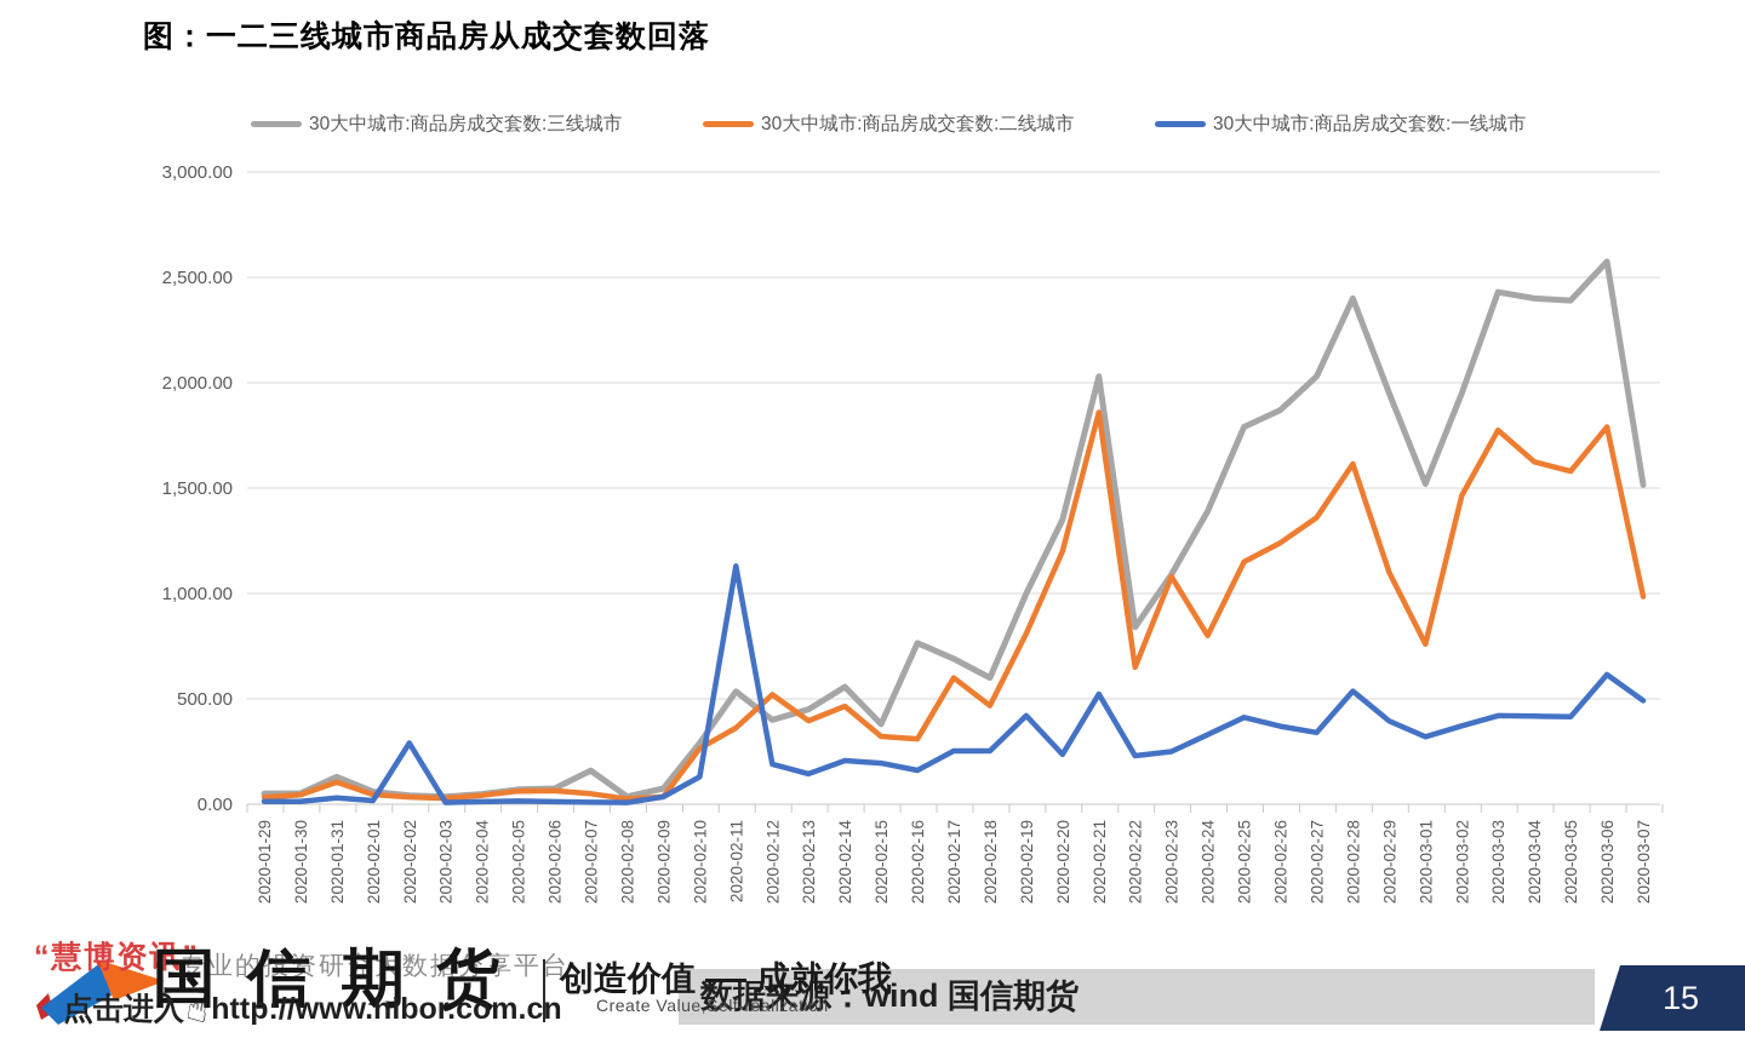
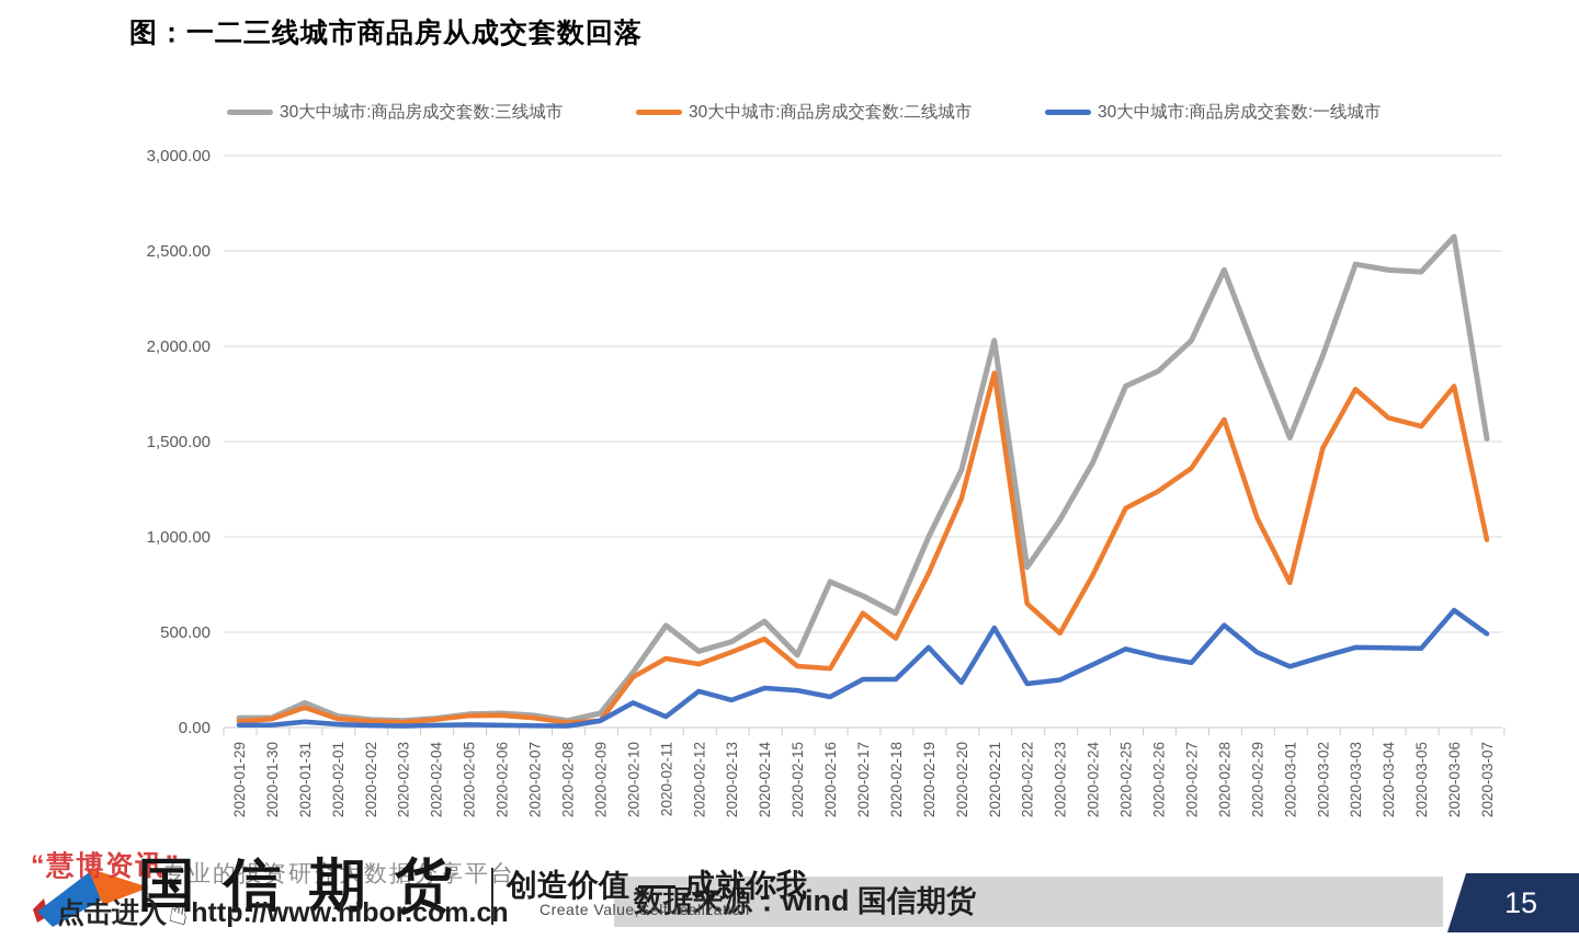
30大中城市:商品房成交套数:一线城市/2020-02-02: 290 -> 10
30大中城市:商品房成交套数:三线城市/2020-02-07: 160 -> 60
30大中城市:商品房成交套数:一线城市/2020-02-11: 1130 -> 60
30大中城市:商品房成交套数:二线城市/2020-02-12: 520 -> 330
30大中城市:商品房成交套数:二线城市/2020-02-23: 1080 -> 500
